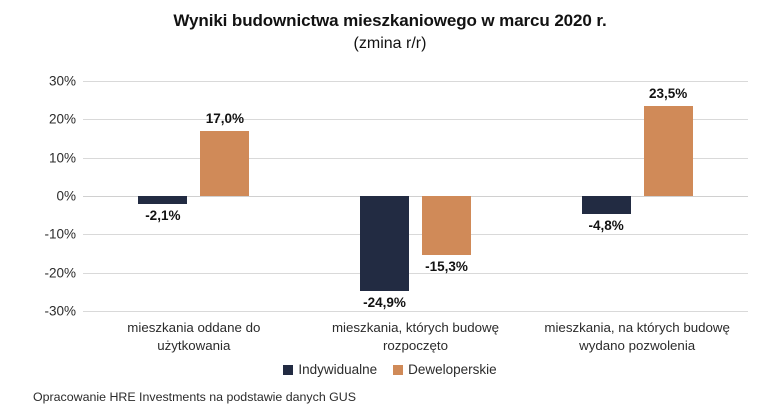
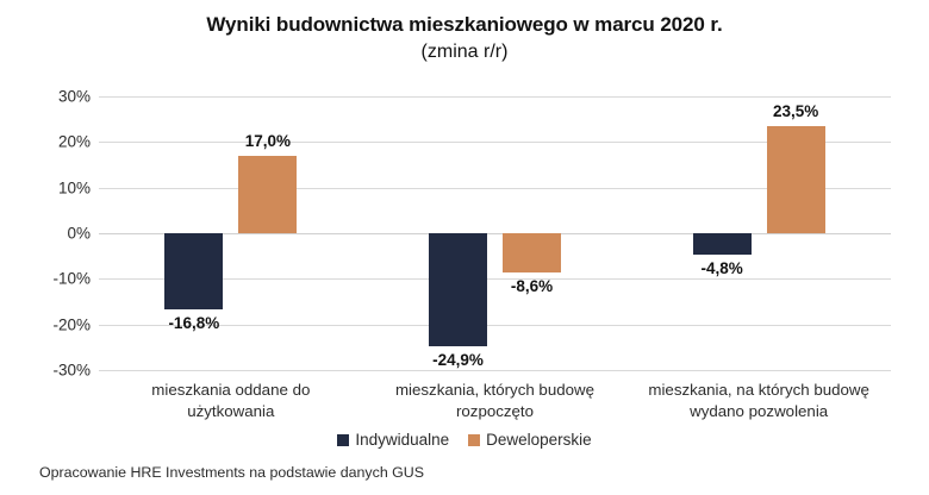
Indywidualne/mieszkania oddane do użytkowania: -2,1% -> -16,8%
Deweloperskie/mieszkania, których budowę rozpoczęto: -15,3% -> -8,6%
